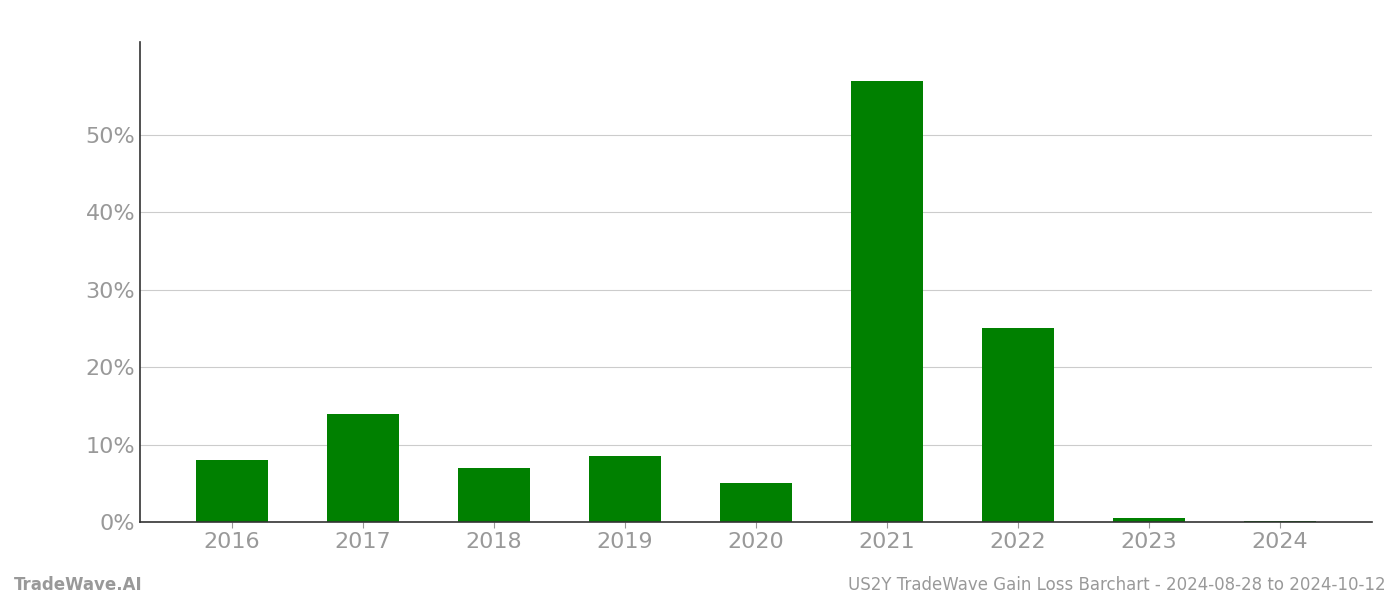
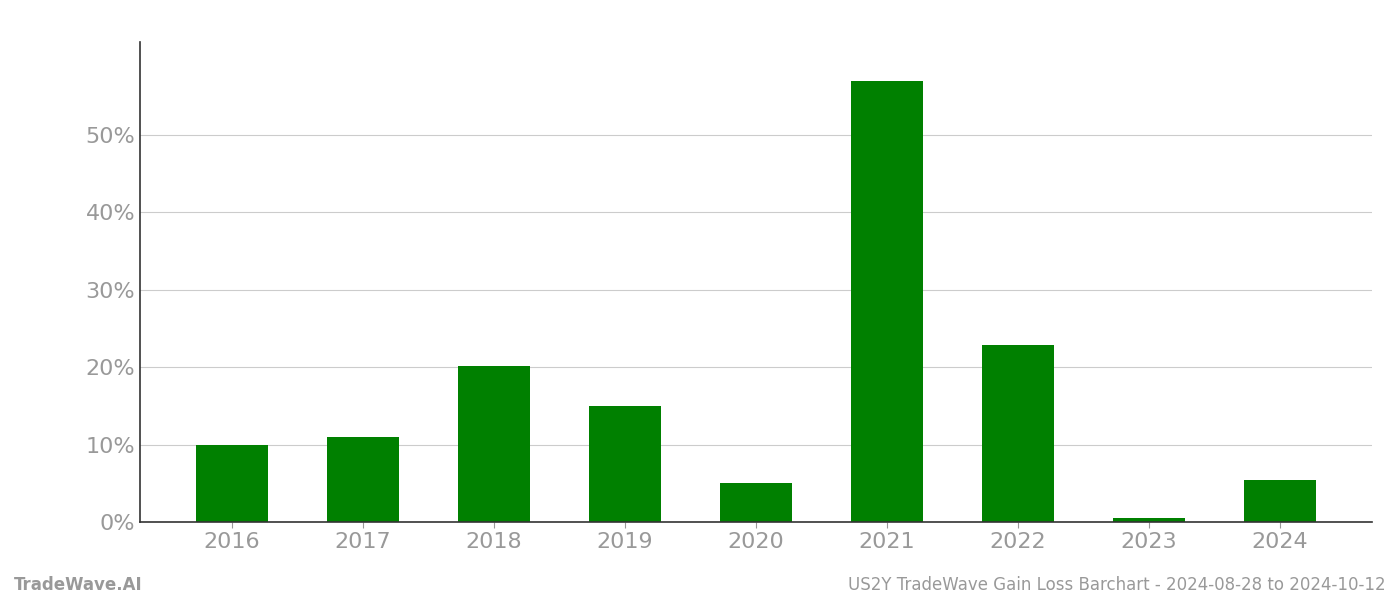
2016: 8.0% -> 10.0%
2017: 14.0% -> 11.0%
2018: 7.0% -> 20.2%
2019: 8.5% -> 15.0%
2022: 25.0% -> 22.8%
2024: 0.1% -> 5.4%
